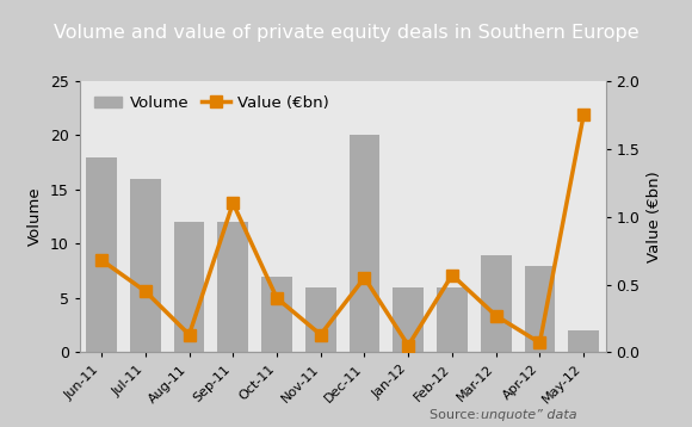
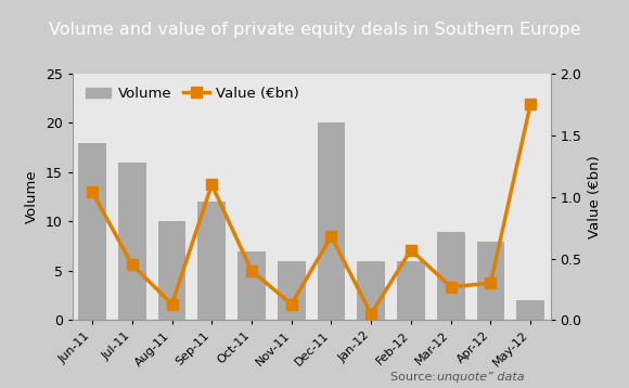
Value (€bn)/Jun-11: 0.68 -> 1.04
Volume/Aug-11: 12 -> 10
Value (€bn)/Dec-11: 0.55 -> 0.68
Value (€bn)/Apr-12: 0.07 -> 0.30
